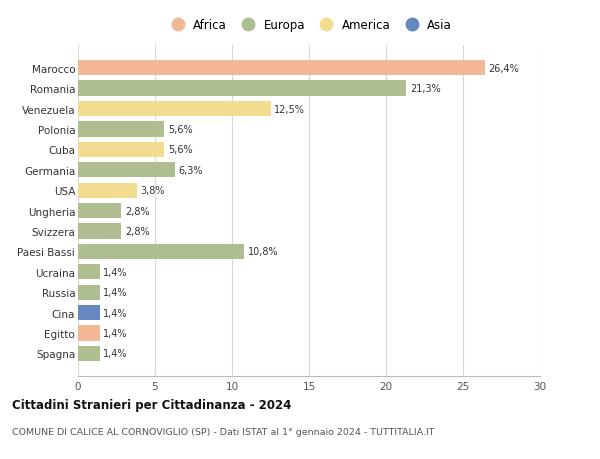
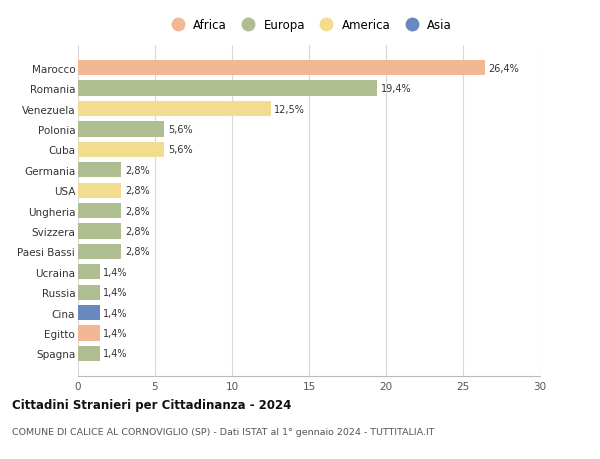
Romania: 21,3% -> 19,4%
Germania: 6,3% -> 2,8%
USA: 3,8% -> 2,8%
Paesi Bassi: 10,8% -> 2,8%
